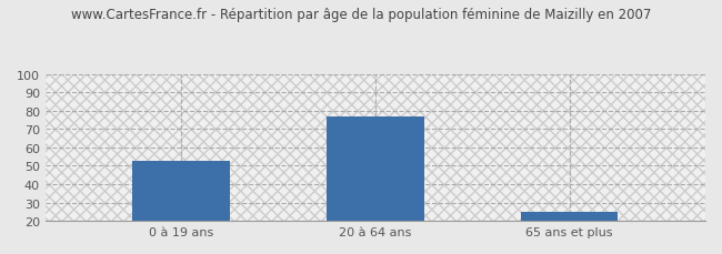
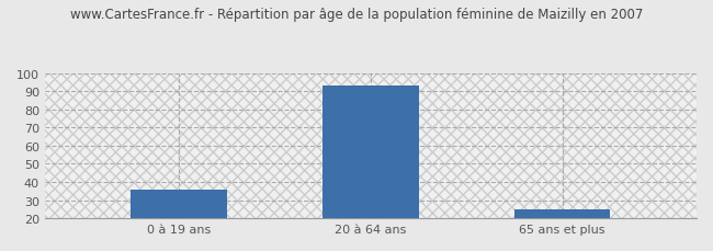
0 à 19 ans: 53 -> 36
20 à 64 ans: 77 -> 93
